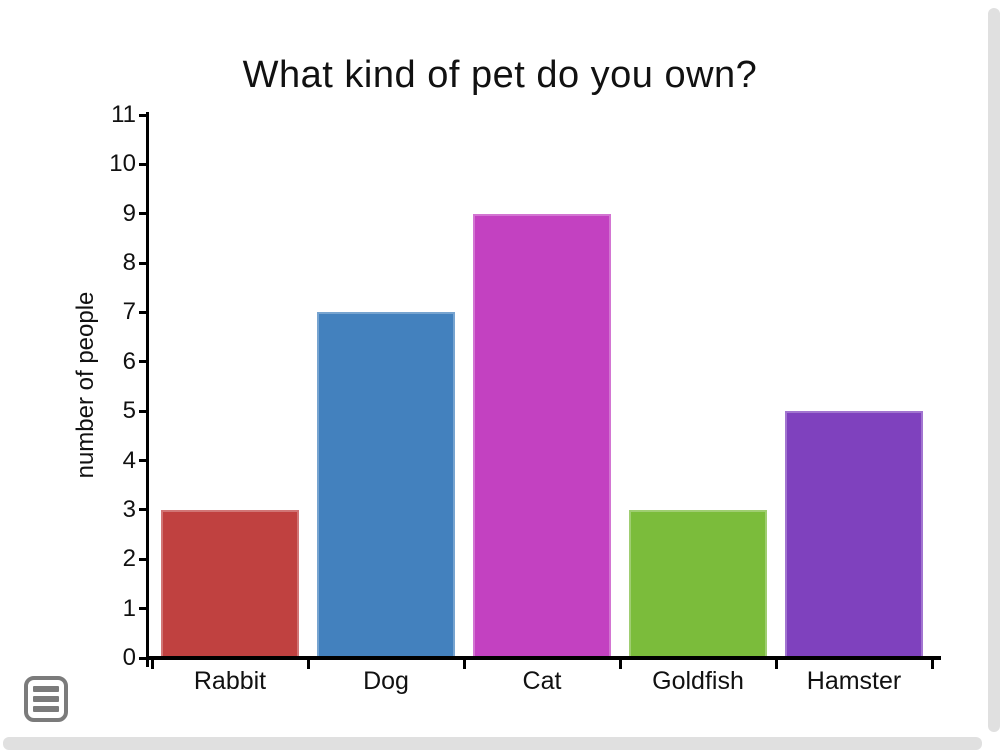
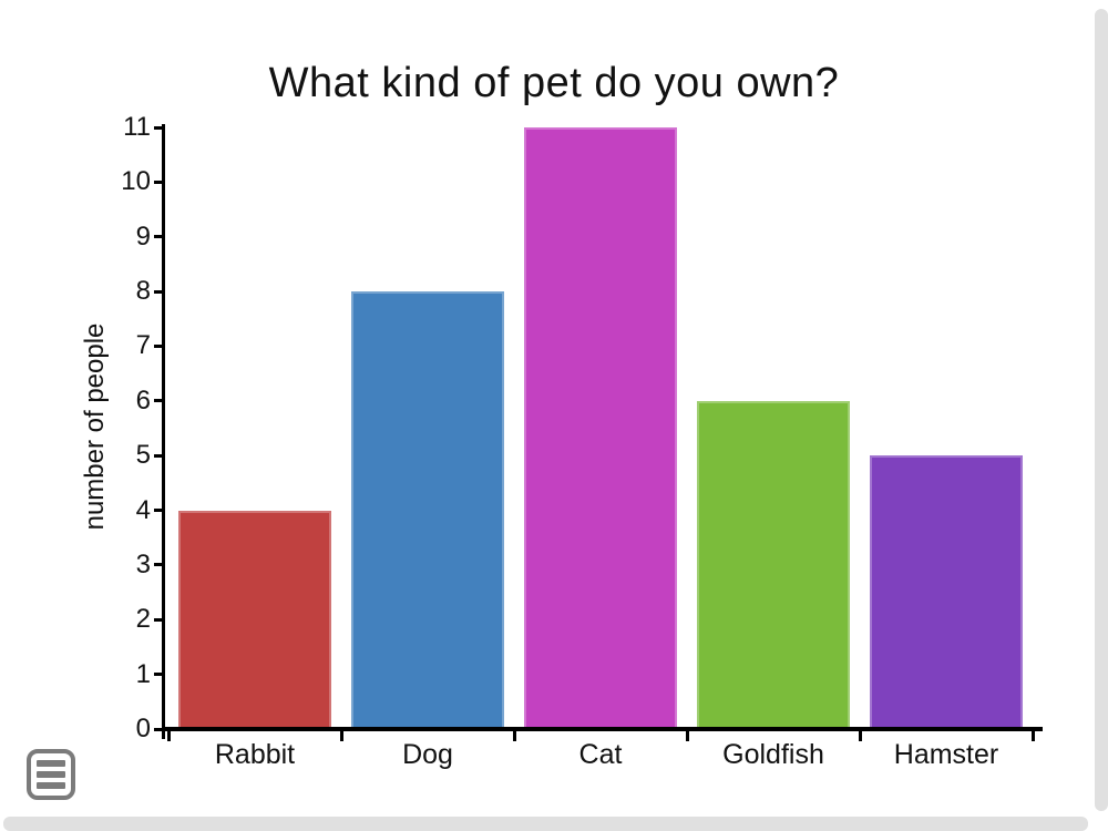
Rabbit: 3 -> 4
Dog: 7 -> 8
Cat: 9 -> 11
Goldfish: 3 -> 6
